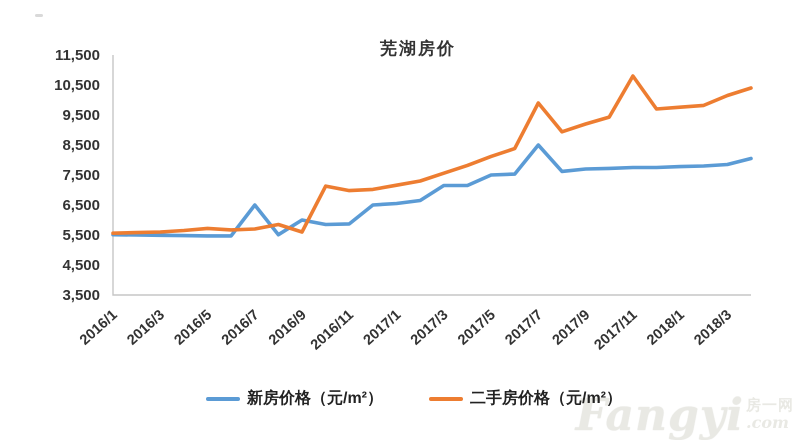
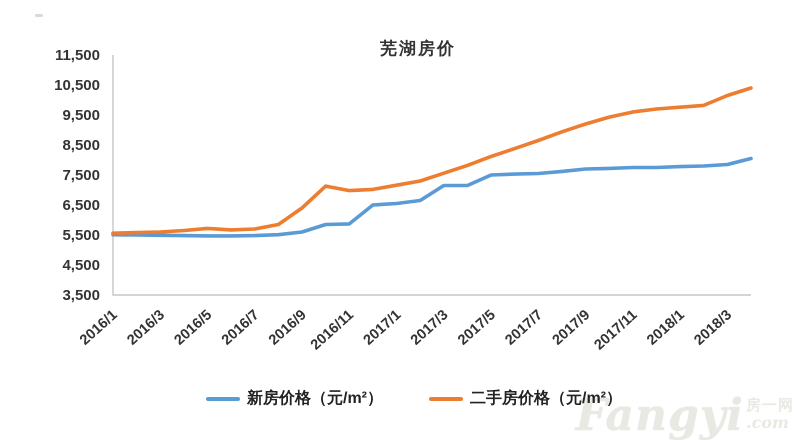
新房价格（元/m²）/2016/7: 6500 -> 5500
新房价格（元/m²）/2016/9: 6000 -> 5600
二手房价格（元/m²）/2016/9: 5600 -> 6400
新房价格（元/m²）/2017/7: 8500 -> 7600
二手房价格（元/m²）/2017/7: 9900 -> 8600
二手房价格（元/m²）/2017/11: 10800 -> 9600
